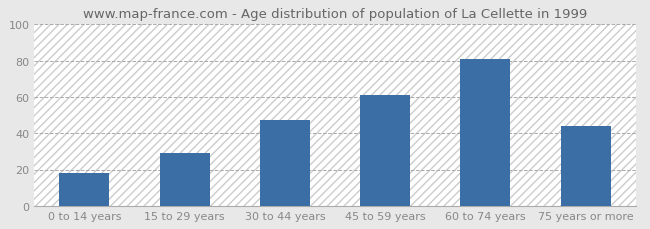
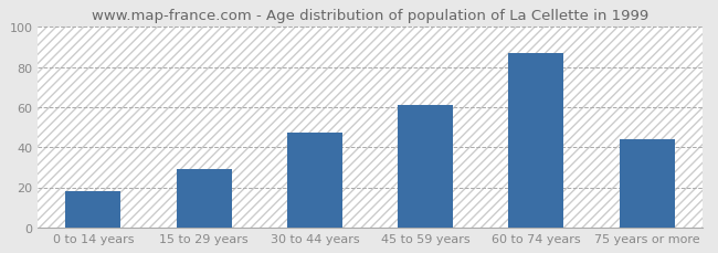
60 to 74 years: 81 -> 87
